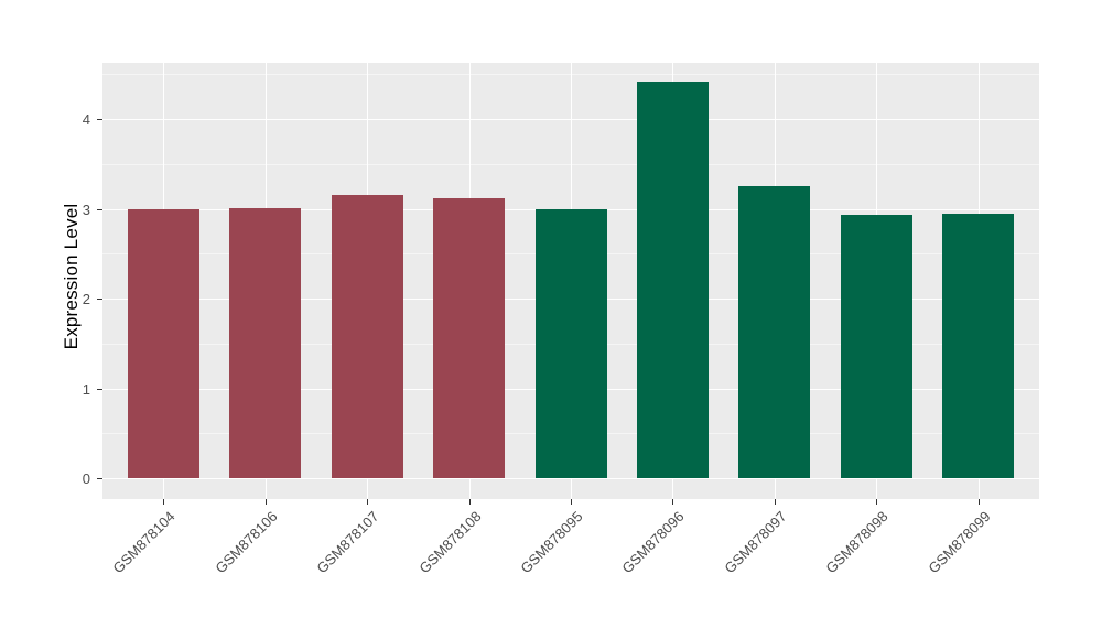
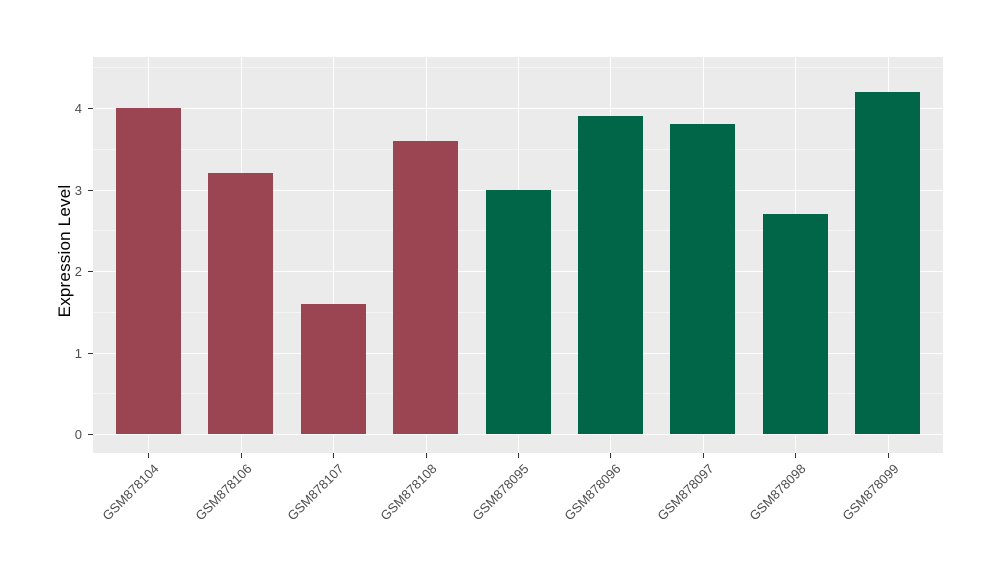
GSM878104: 3.0 -> 4.0
GSM878106: 3.0 -> 3.2
GSM878107: 3.1 -> 1.6
GSM878108: 3.1 -> 3.6
GSM878096: 4.4 -> 3.9
GSM878097: 3.2 -> 3.8
GSM878098: 2.9 -> 2.7
GSM878099: 3.0 -> 4.2
